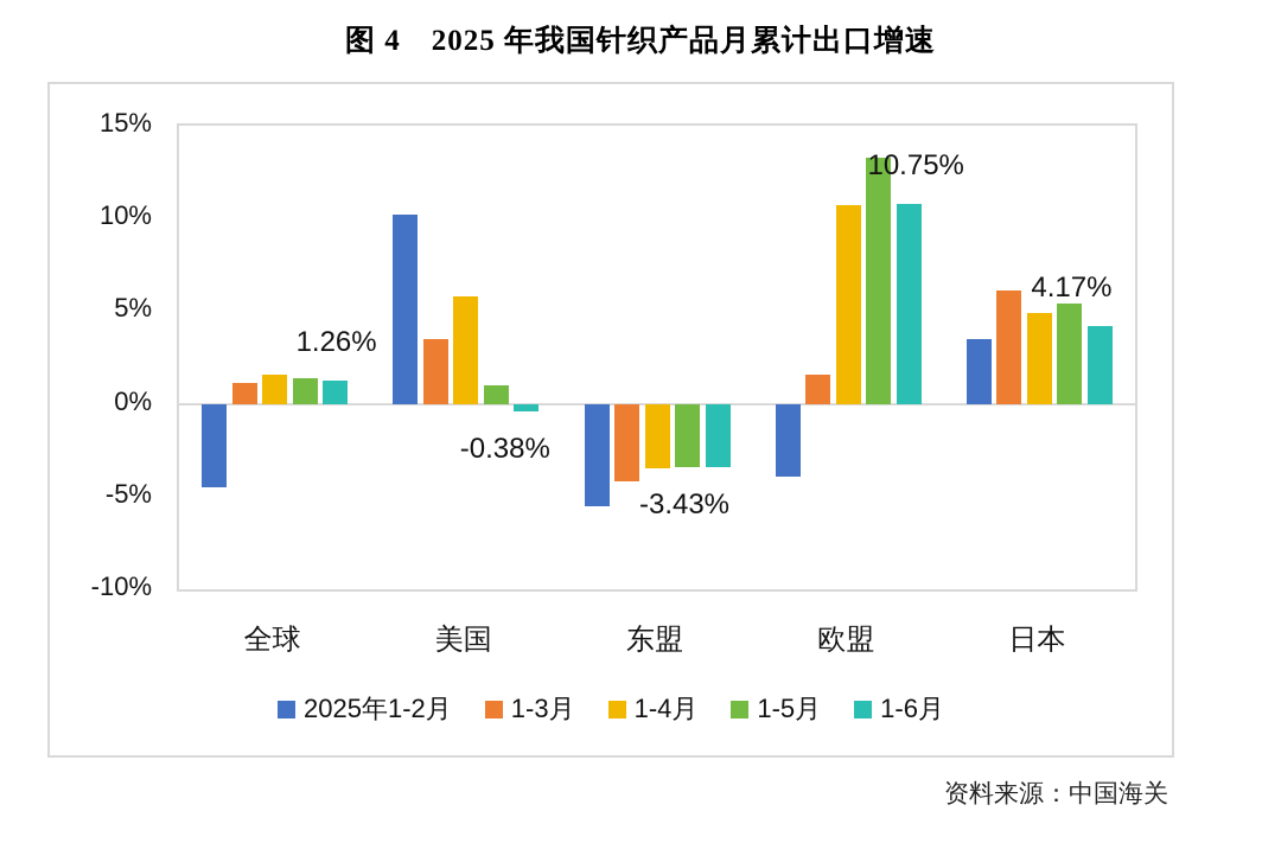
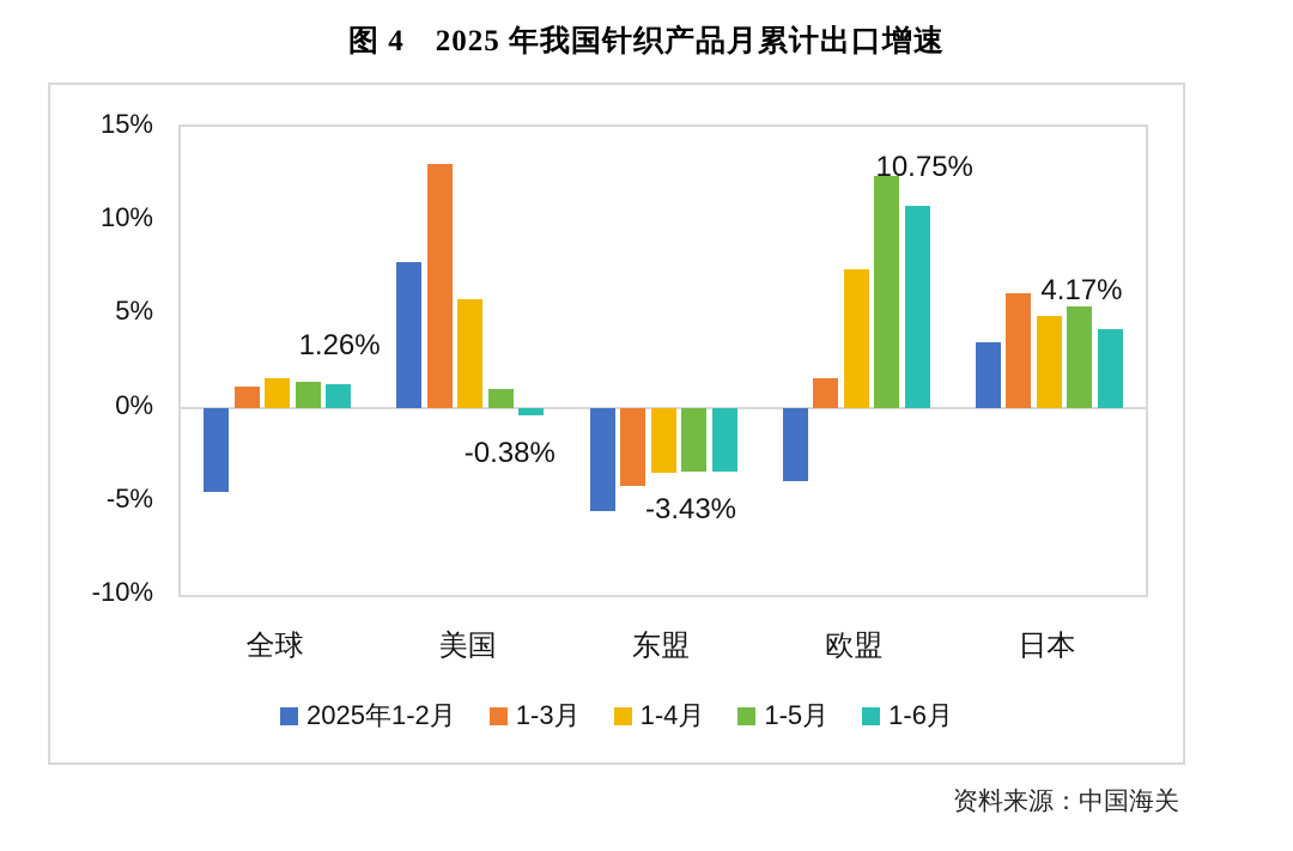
2025年1-2月/美国: 10.2% -> 7.8%
1-3月/美国: 3.5% -> 13.0%
1-4月/欧盟: 10.7% -> 7.4%
1-5月/欧盟: 13.3% -> 12.4%
